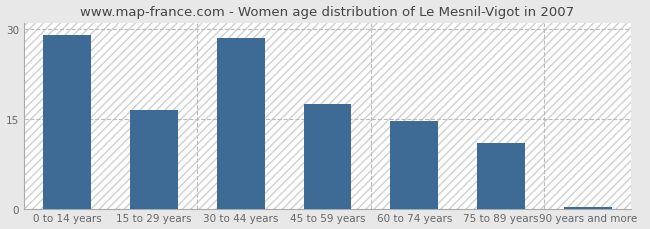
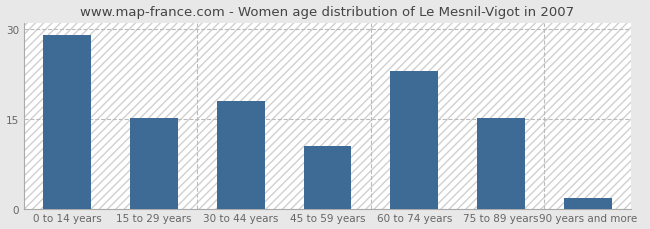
15 to 29 years: 16.5 -> 15.2
30 to 44 years: 28.5 -> 18.0
45 to 59 years: 17.5 -> 10.4
60 to 74 years: 14.7 -> 23.0
75 to 89 years: 11.0 -> 15.2
90 years and more: 0.3 -> 1.8
